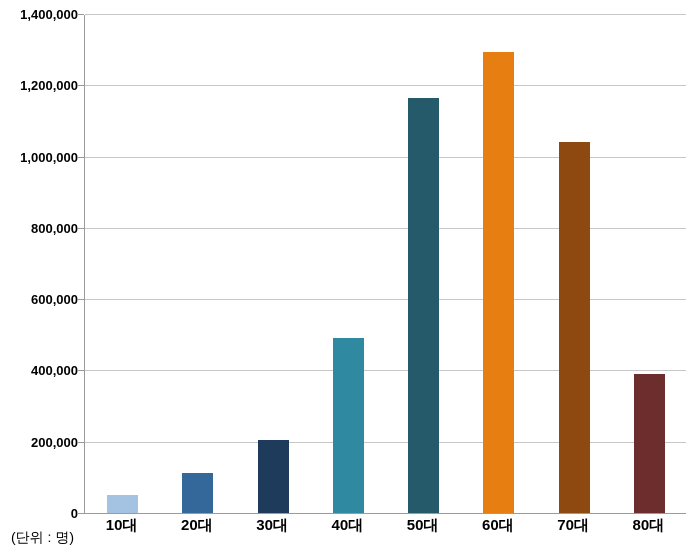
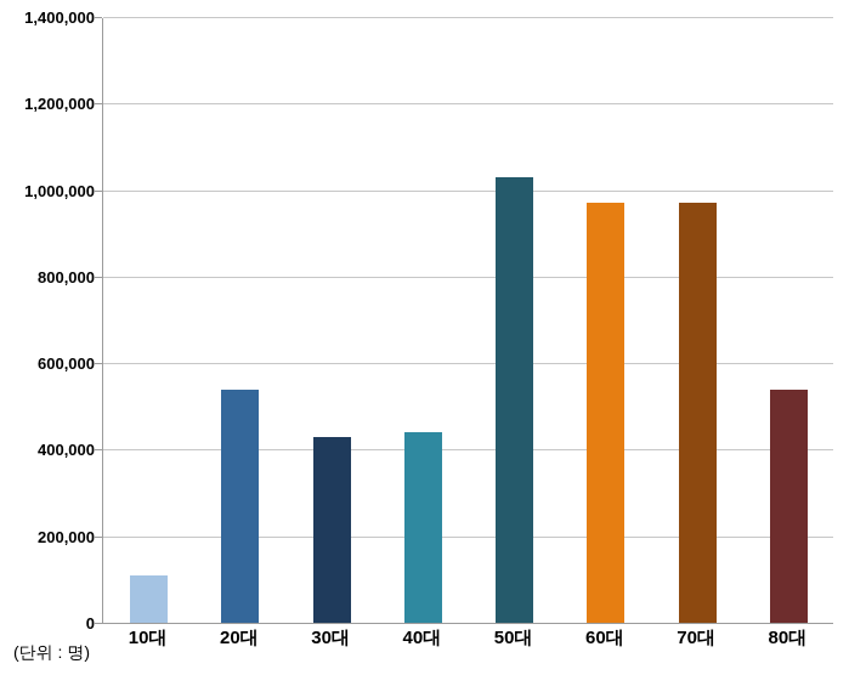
10대: 50000 -> 110000
20대: 110000 -> 540000
30대: 200000 -> 430000
40대: 490000 -> 440000
50대: 1160000 -> 1030000
60대: 1290000 -> 970000
70대: 1040000 -> 970000
80대: 390000 -> 540000
